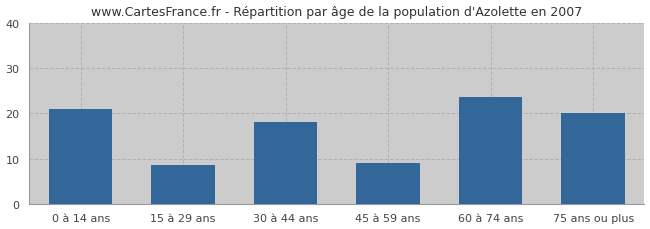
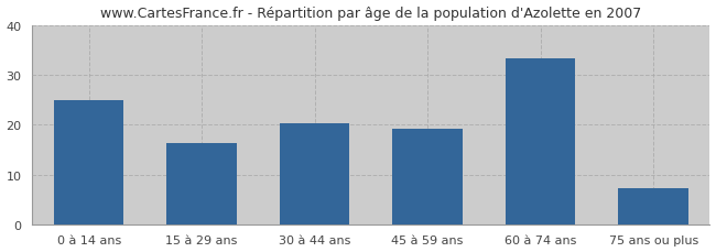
0 à 14 ans: 21.0 -> 25.0
15 à 29 ans: 8.5 -> 16.2
30 à 44 ans: 18.0 -> 20.2
45 à 59 ans: 9.0 -> 19.2
60 à 74 ans: 23.5 -> 33.3
75 ans ou plus: 20.0 -> 7.2
